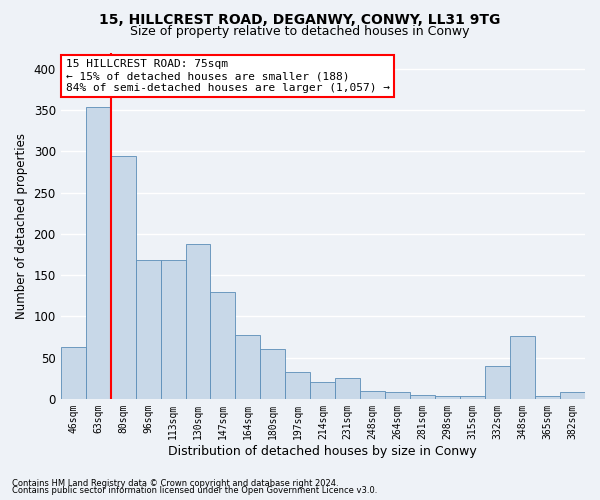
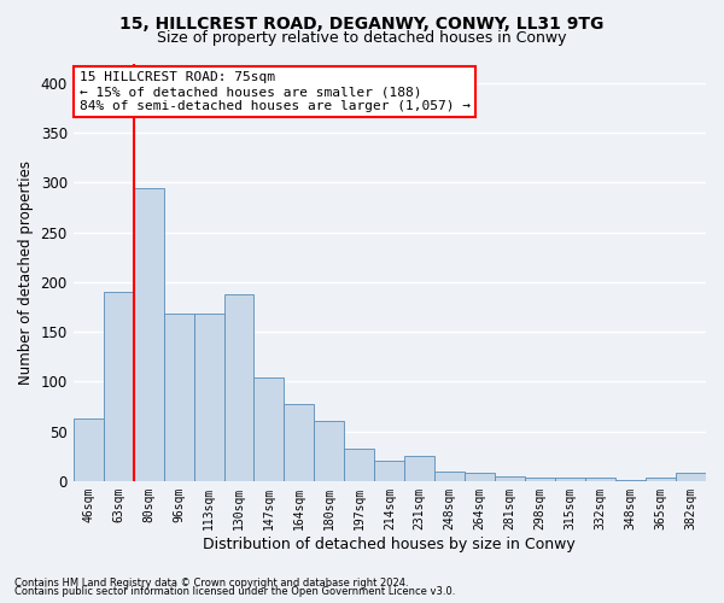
63sqm: 354 -> 190
147sqm: 130 -> 104
332sqm: 40 -> 3
348sqm: 76 -> 1
